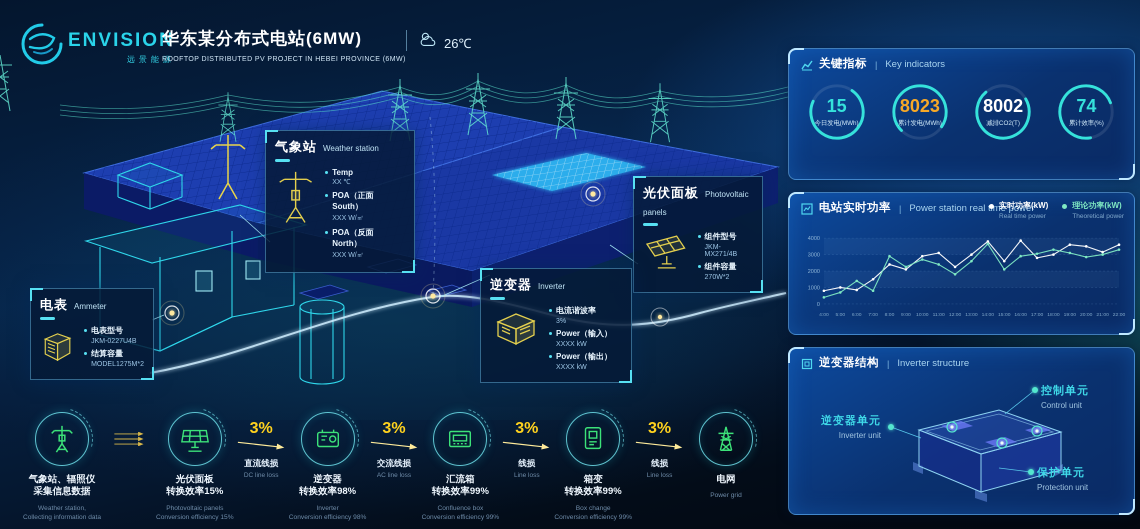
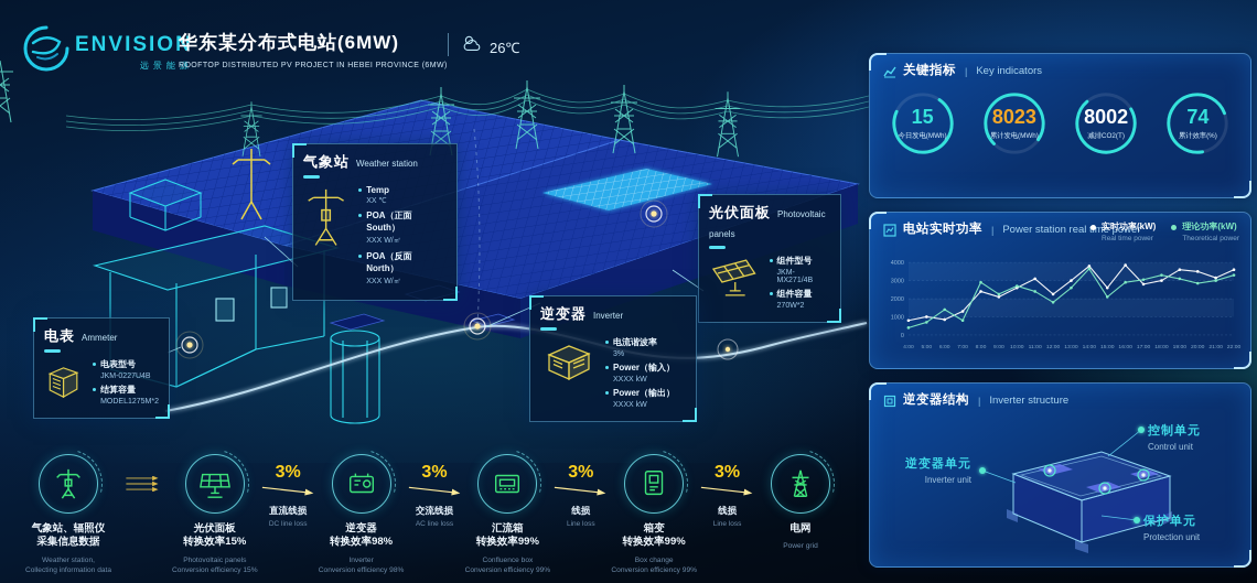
实时功率(kW)/7:00: 1500 -> 1300
实时功率(kW)/10:00: 2900 -> 2600
